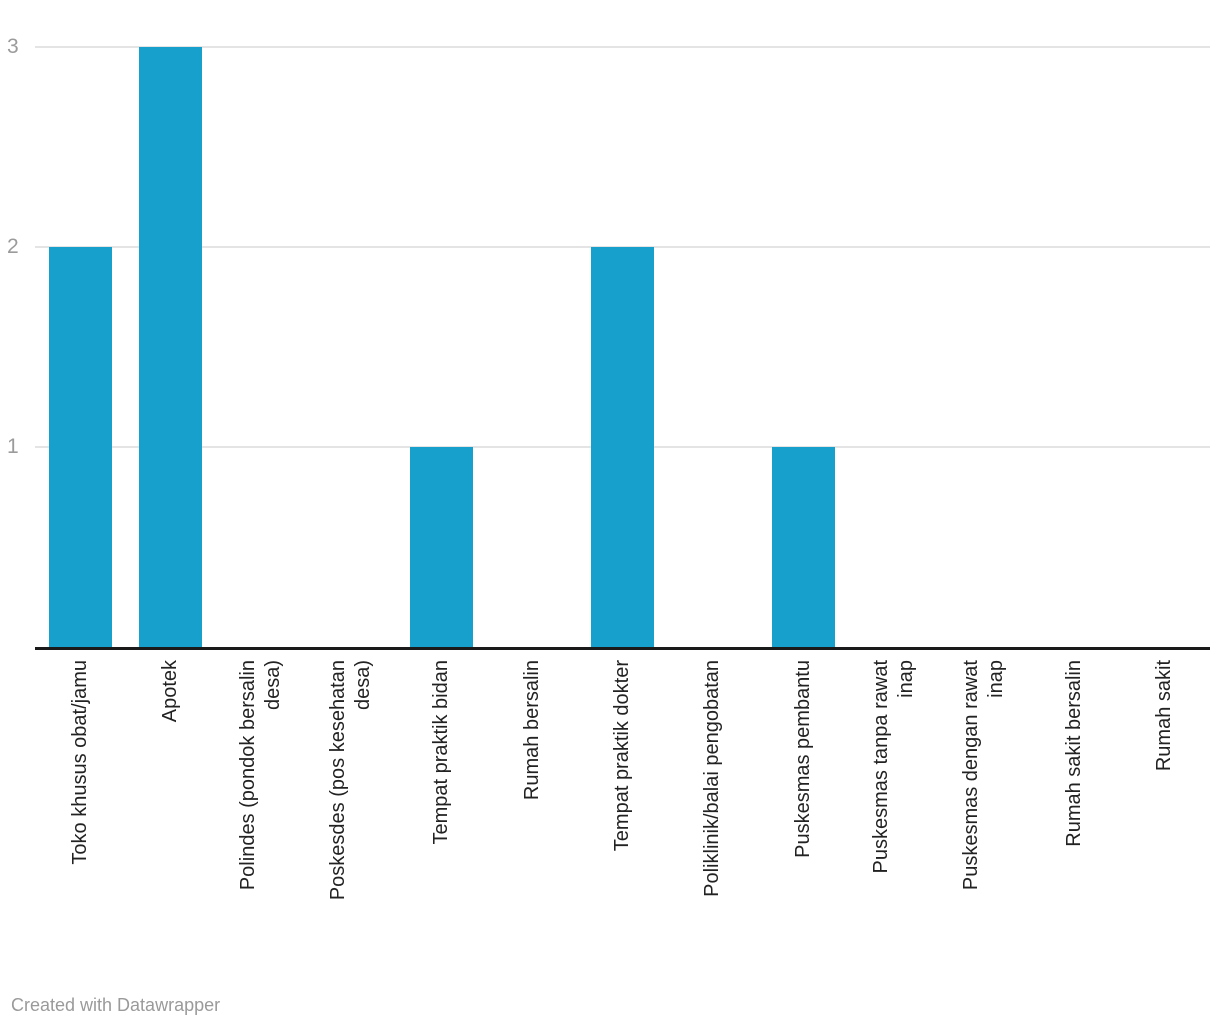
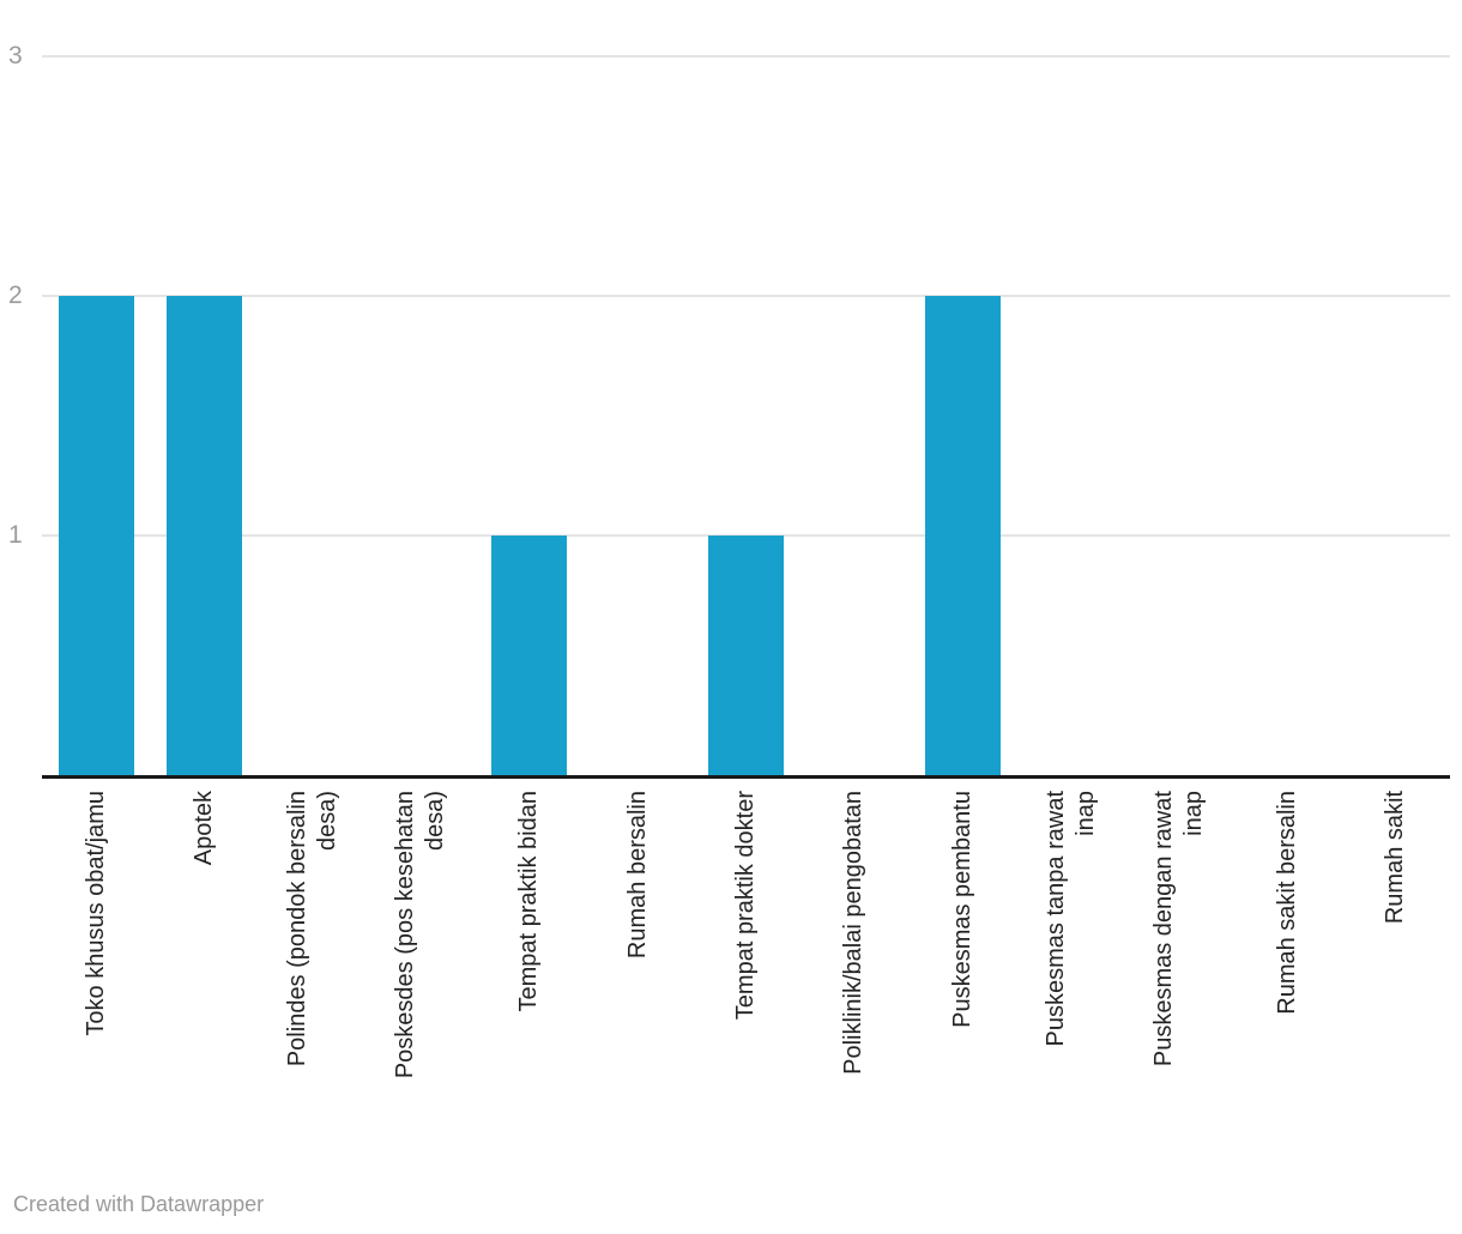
Apotek: 3 -> 2
Tempat praktik dokter: 2 -> 1
Puskesmas pembantu: 1 -> 2
